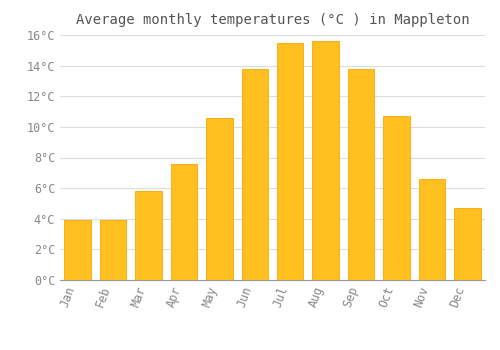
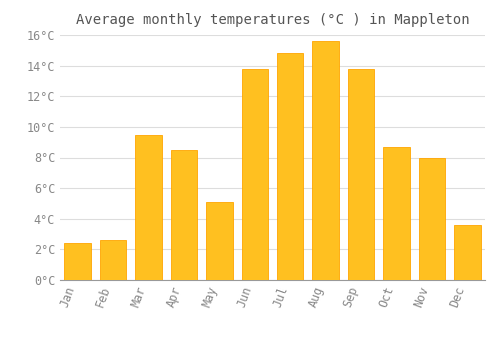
Jan: 3.9°C -> 2.4°C
Feb: 3.9°C -> 2.6°C
Mar: 5.8°C -> 9.5°C
Apr: 7.6°C -> 8.5°C
May: 10.6°C -> 5.1°C
Jul: 15.5°C -> 14.8°C
Oct: 10.7°C -> 8.7°C
Nov: 6.6°C -> 8.0°C
Dec: 4.7°C -> 3.6°C
